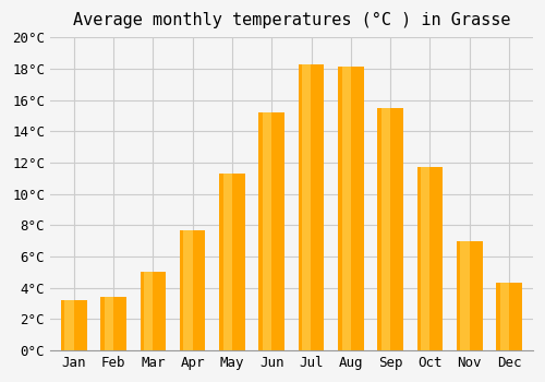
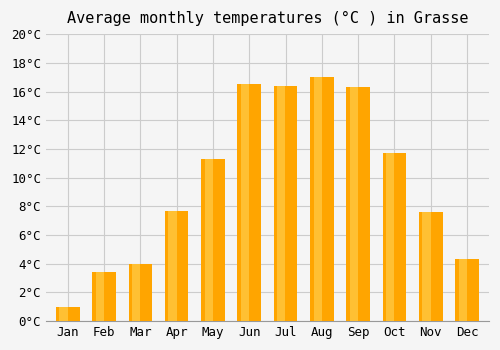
Jan: 3.2°C -> 1.0°C
Mar: 5.0°C -> 4.0°C
Jun: 15.2°C -> 16.5°C
Jul: 18.3°C -> 16.4°C
Aug: 18.1°C -> 17.0°C
Sep: 15.5°C -> 16.3°C
Nov: 7.0°C -> 7.6°C
